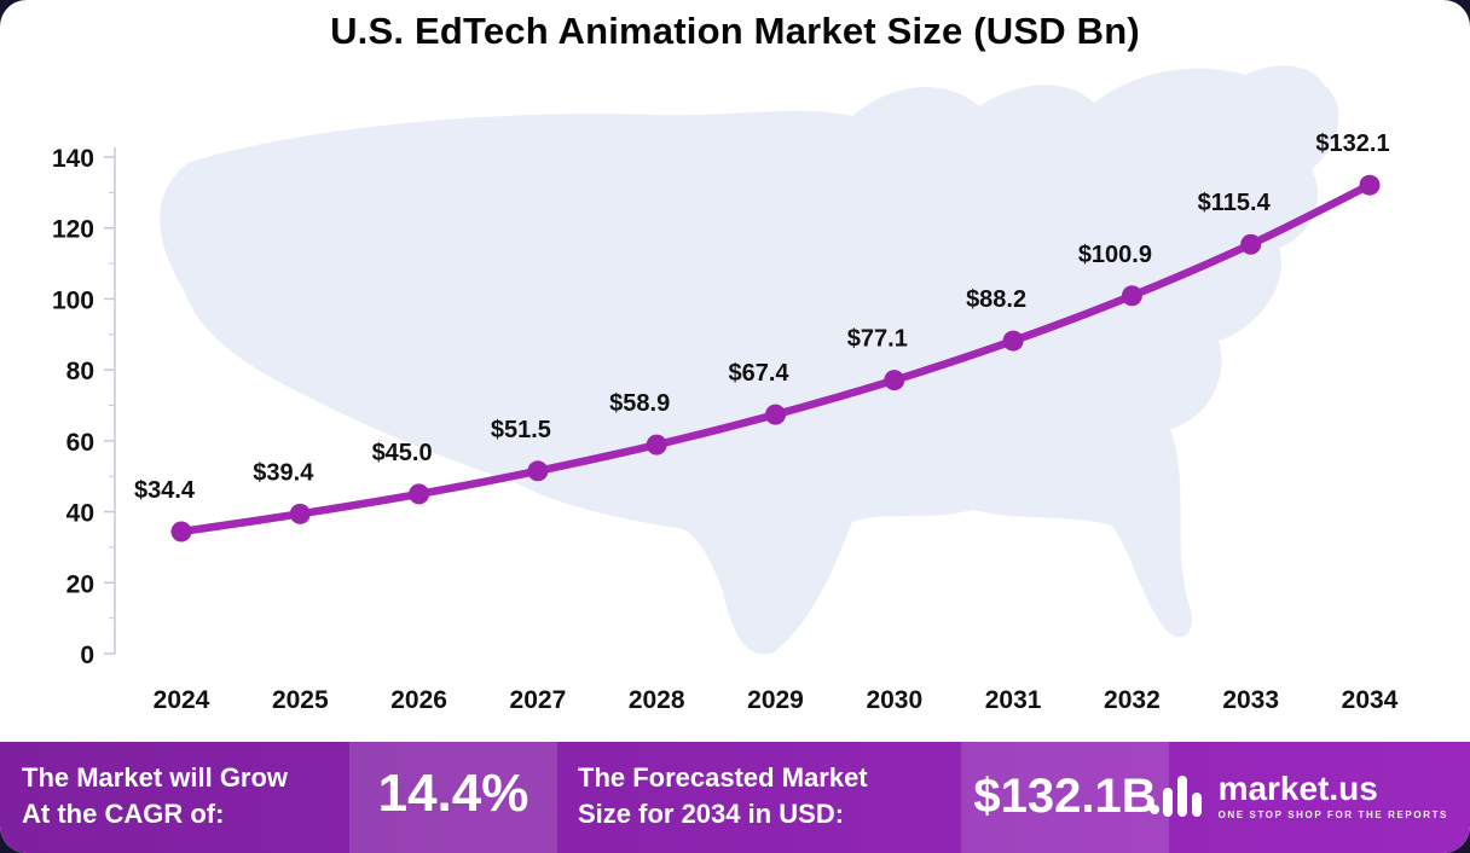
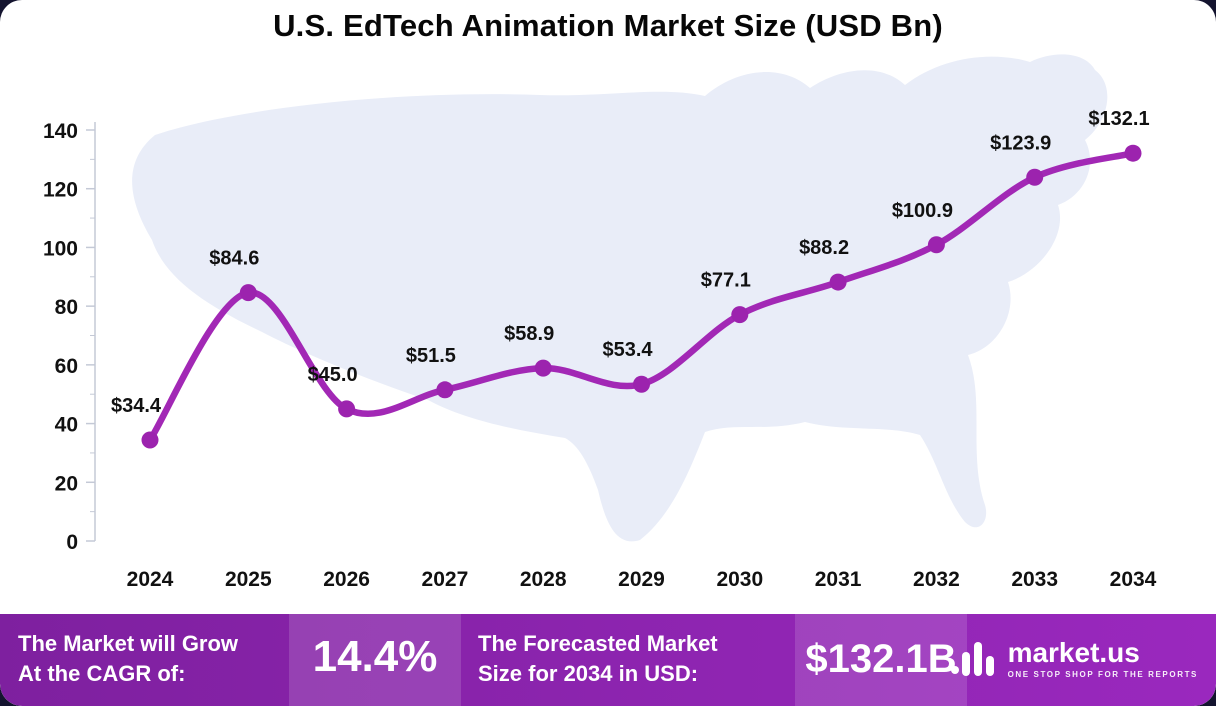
2025: $39.4 -> $84.6
2029: $67.4 -> $53.4
2033: $115.4 -> $123.9
